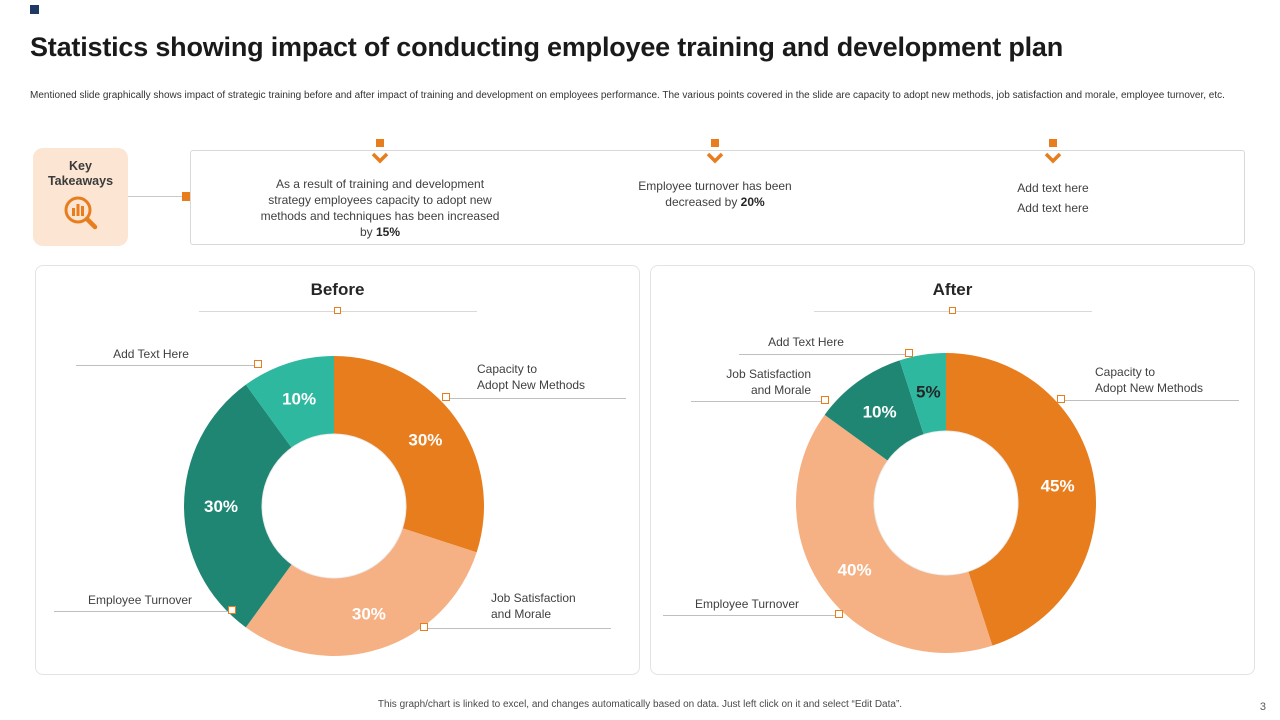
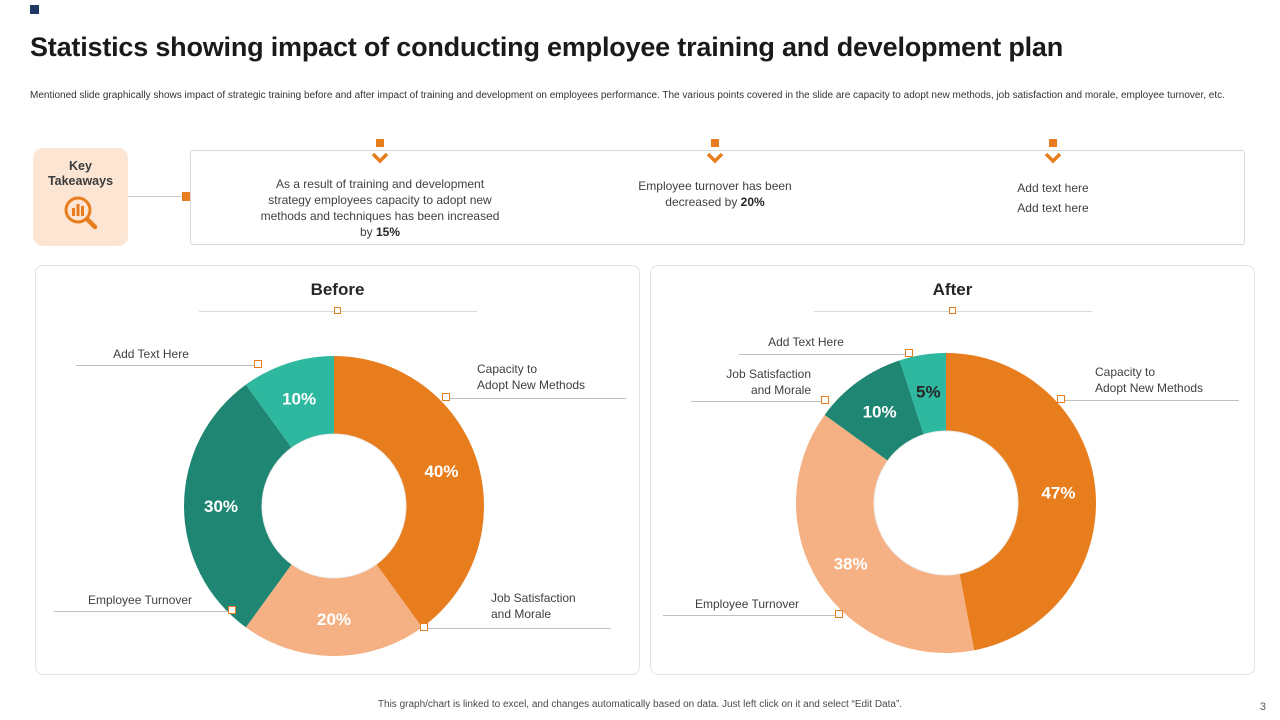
Before/Capacity to Adopt New Methods: 30% -> 40%
Before/Job Satisfaction and Morale: 30% -> 20%
After/Capacity to Adopt New Methods: 45% -> 47%
After/Employee Turnover: 40% -> 38%
